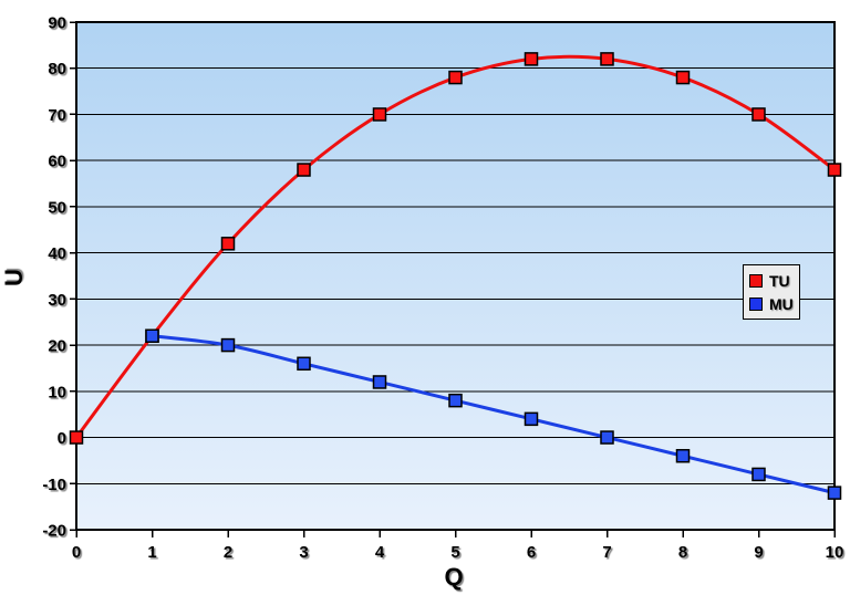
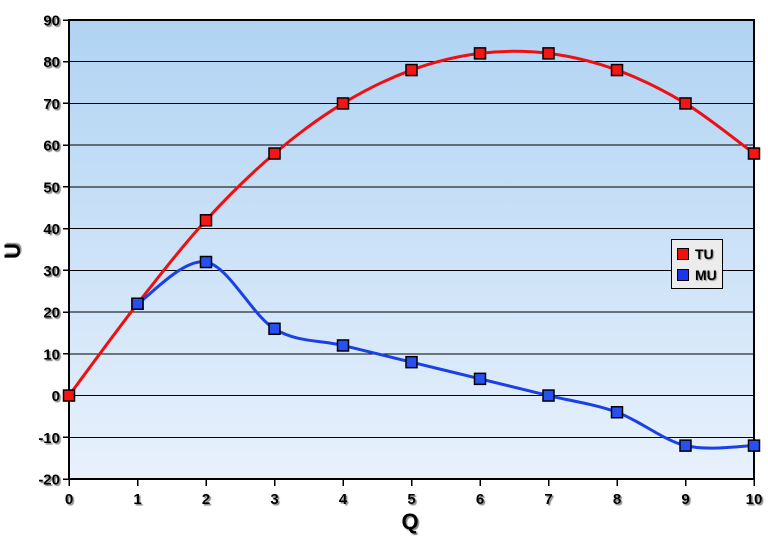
MU/2: 20 -> 32
MU/9: -8 -> -12
